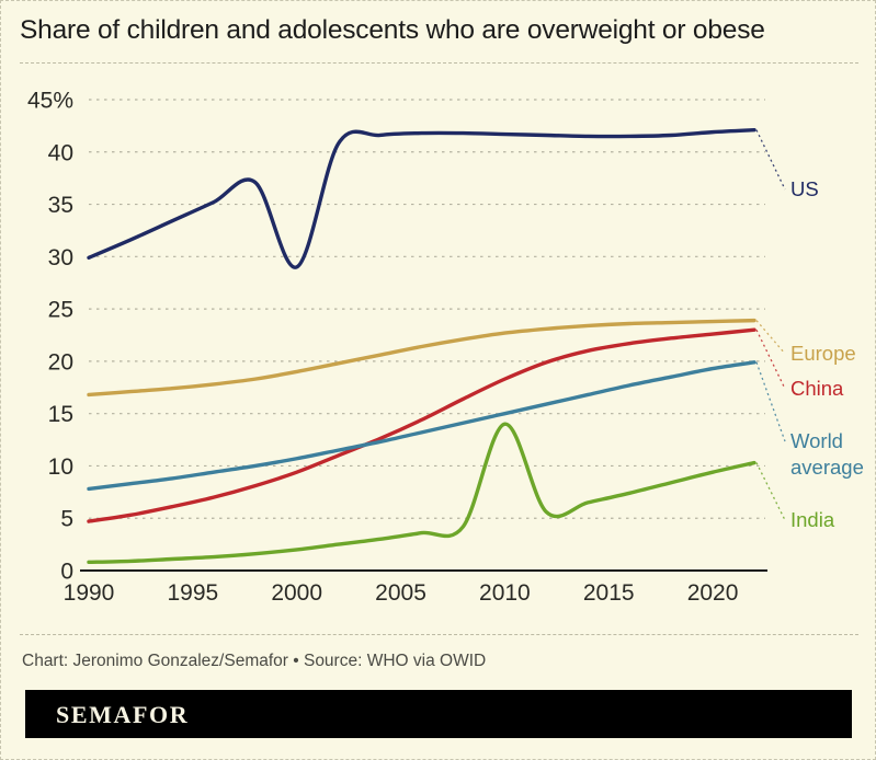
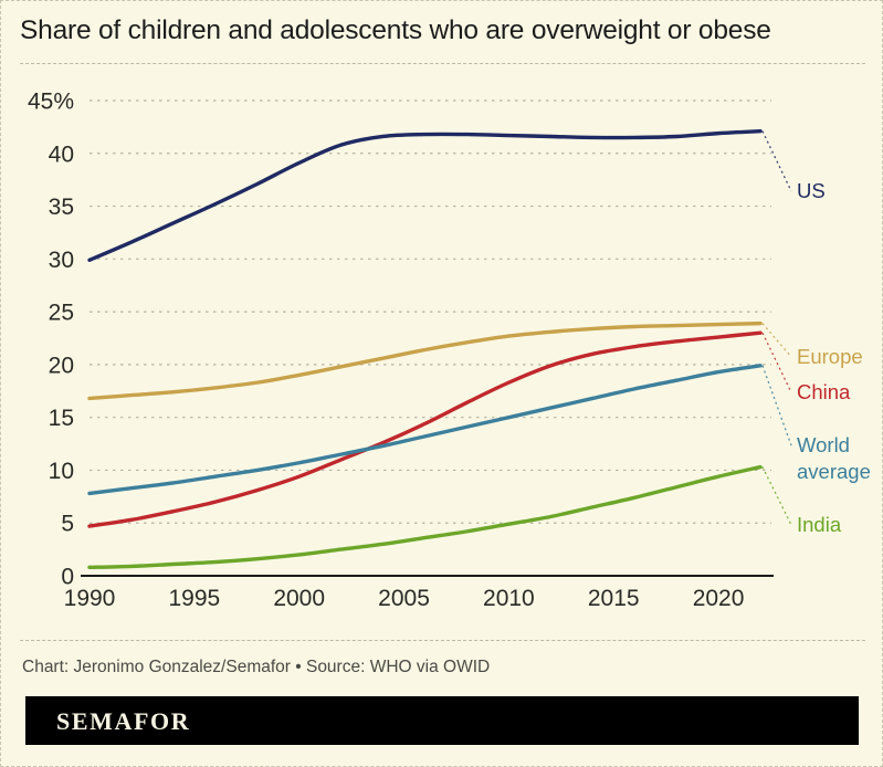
US/2000: 29% -> 39%
India/2010: 14% -> 5%
